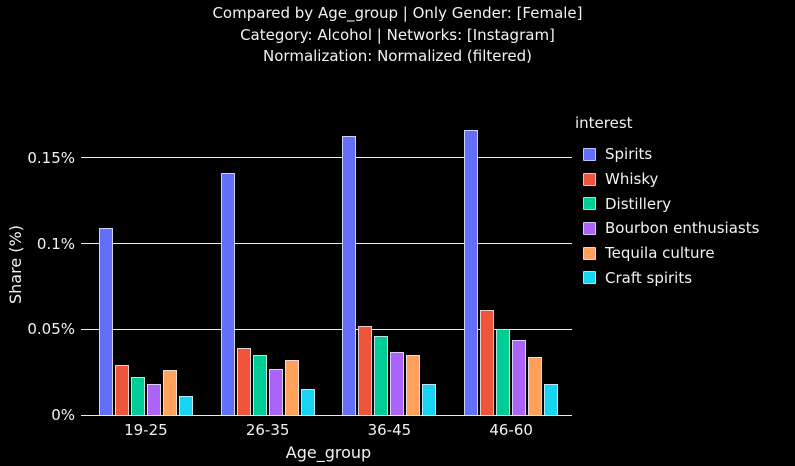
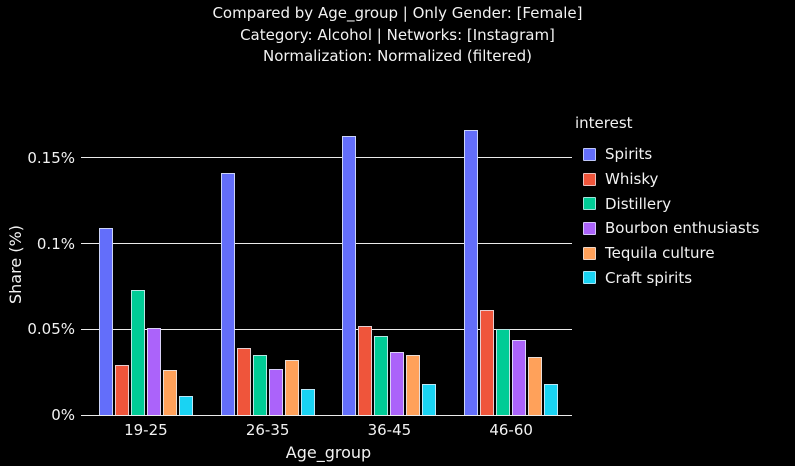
Distillery/19-25: 0.022% -> 0.073%
Bourbon enthusiasts/19-25: 0.018% -> 0.051%
